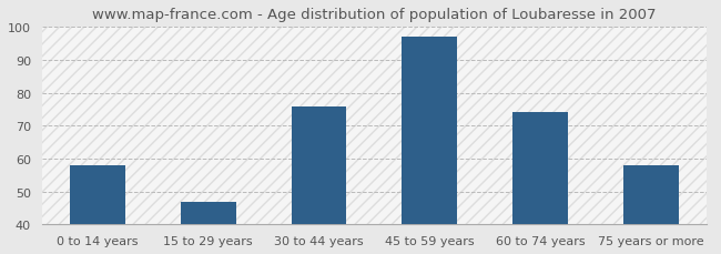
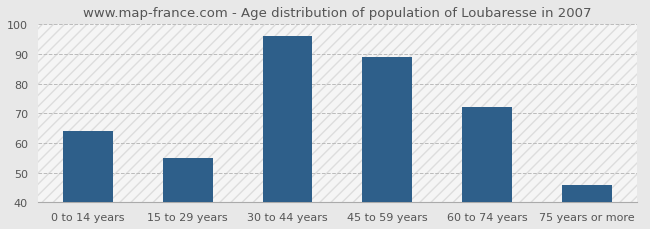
0 to 14 years: 58 -> 64
15 to 29 years: 47 -> 55
30 to 44 years: 76 -> 96
45 to 59 years: 97 -> 89
60 to 74 years: 74 -> 72
75 years or more: 58 -> 46
